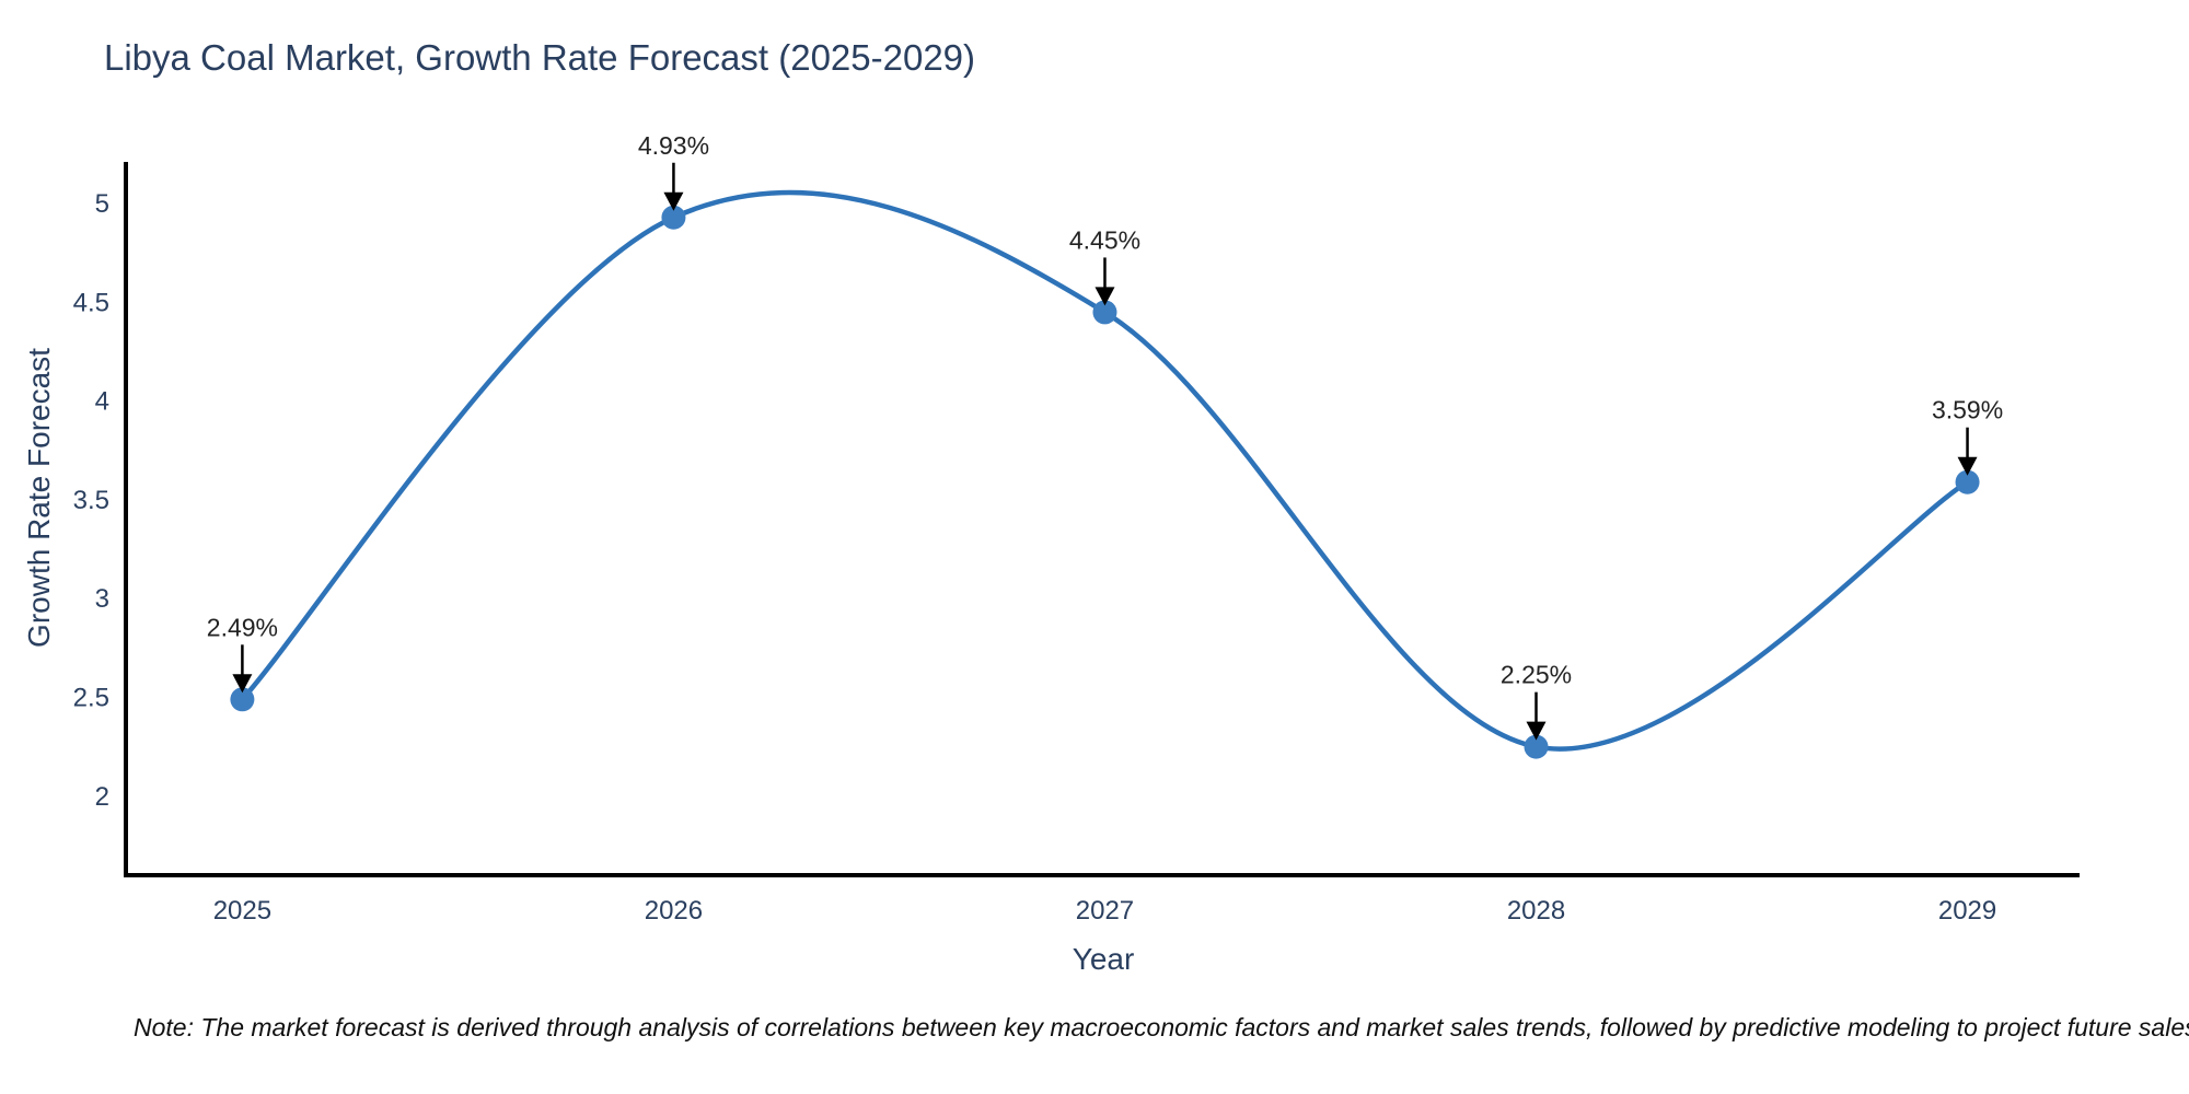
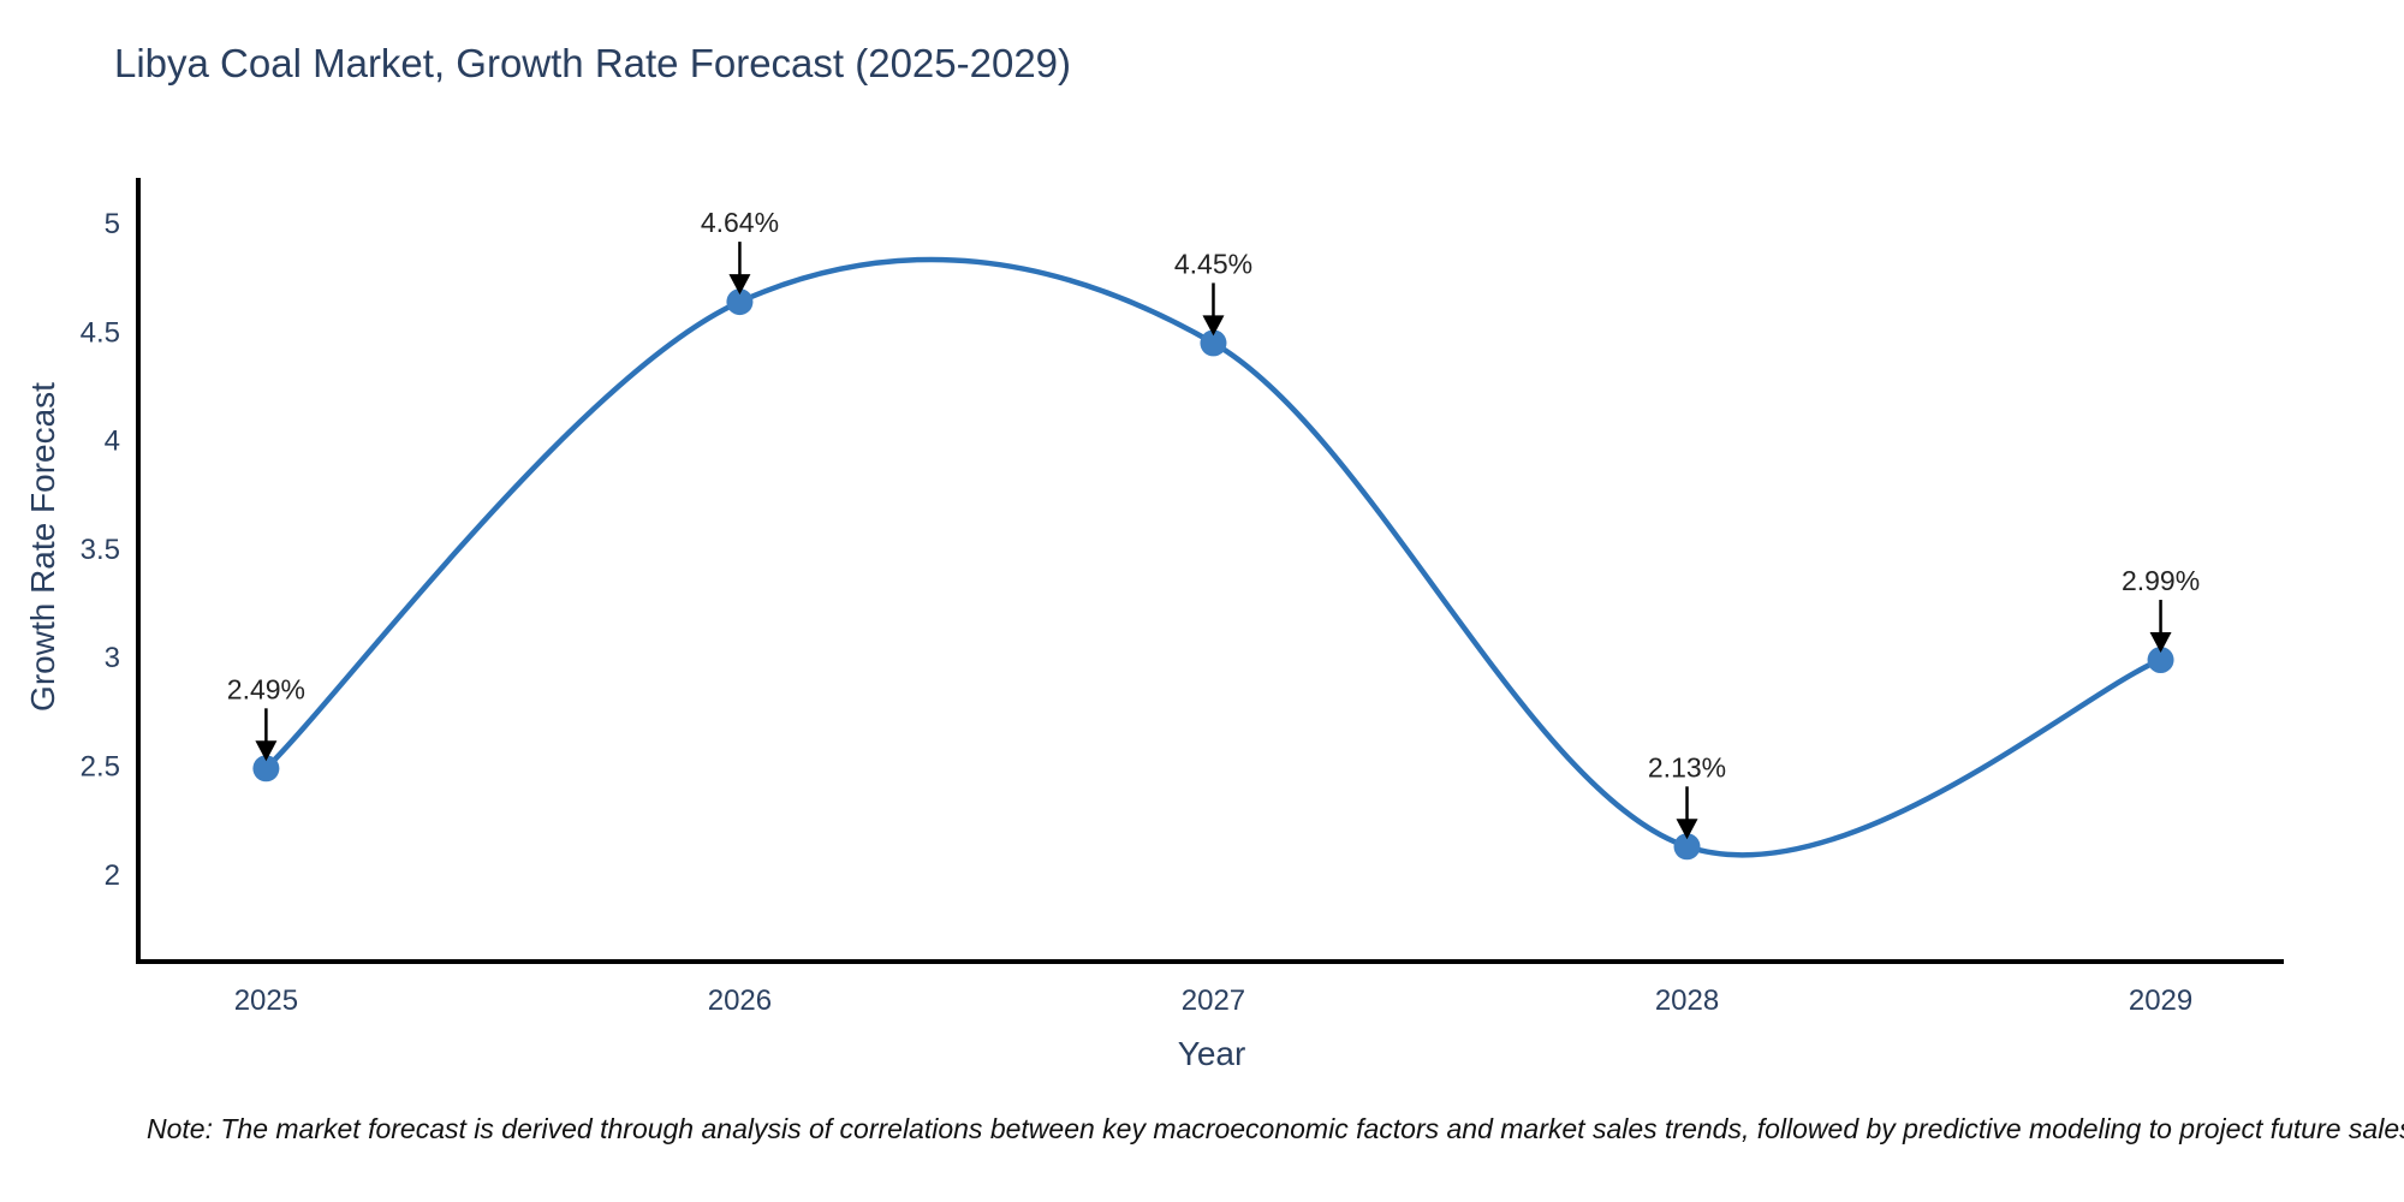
2026: 4.93% -> 4.64%
2028: 2.25% -> 2.13%
2029: 3.59% -> 2.99%
